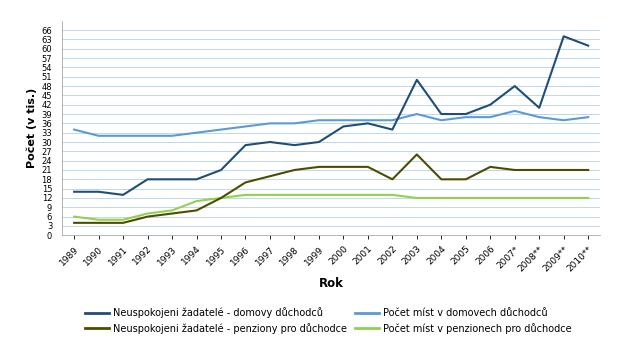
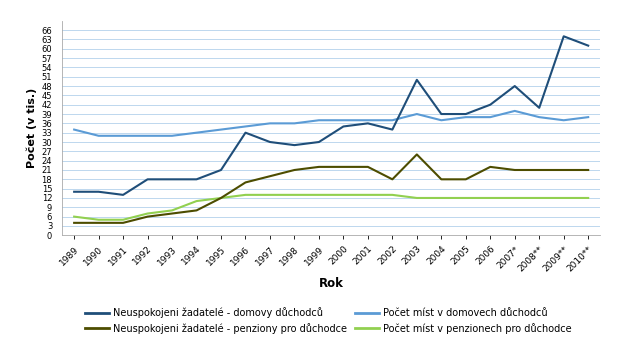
Neuspokojeni žadatelé - domovy důchodců/1996: 29 -> 33
